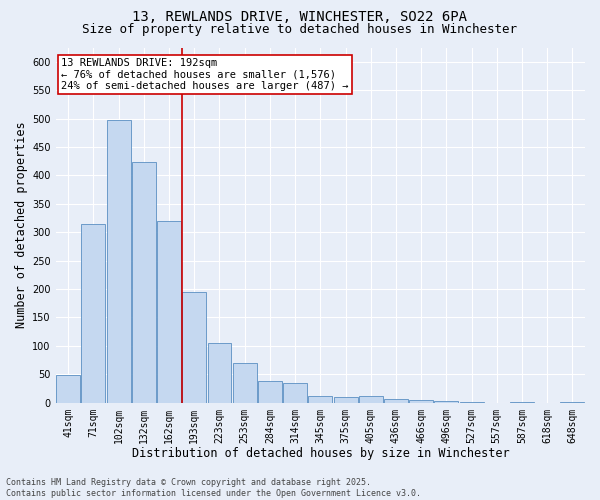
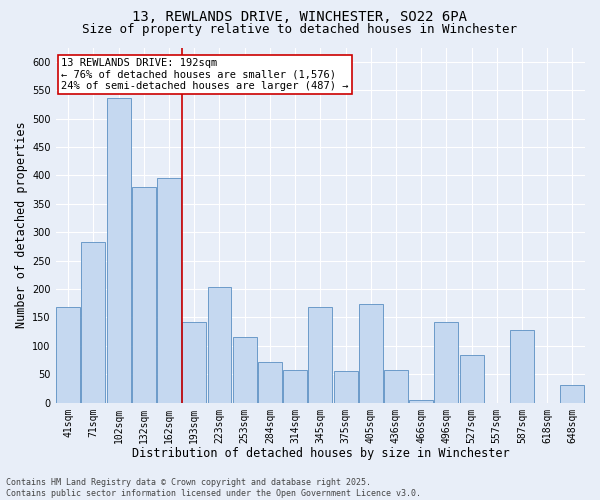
41sqm: 48 -> 168
71sqm: 314 -> 282
102sqm: 497 -> 536
132sqm: 424 -> 380
162sqm: 320 -> 396
193sqm: 195 -> 142
223sqm: 105 -> 204
253sqm: 70 -> 116
284sqm: 38 -> 72
314sqm: 34 -> 58
345sqm: 11 -> 168
375sqm: 10 -> 56
405sqm: 12 -> 174
436sqm: 7 -> 58
496sqm: 3 -> 142
527sqm: 1 -> 84
587sqm: 1 -> 128
648sqm: 2 -> 32
